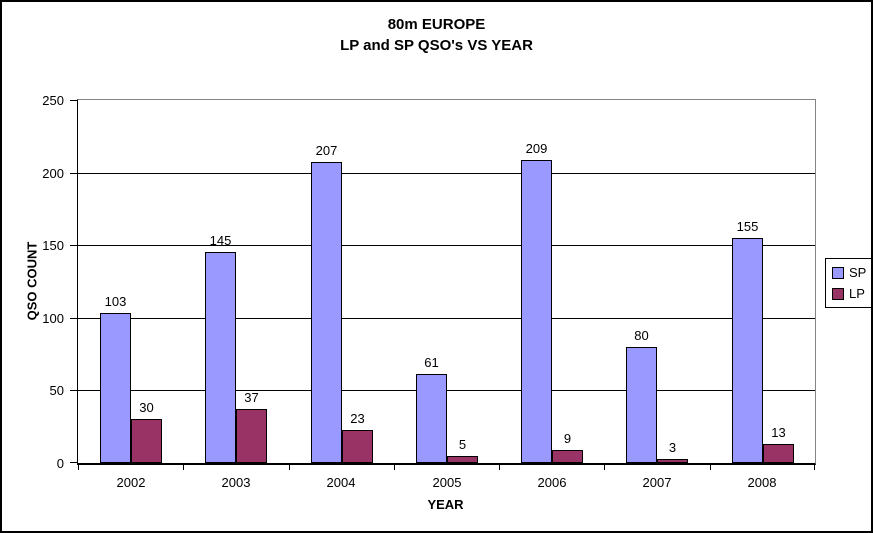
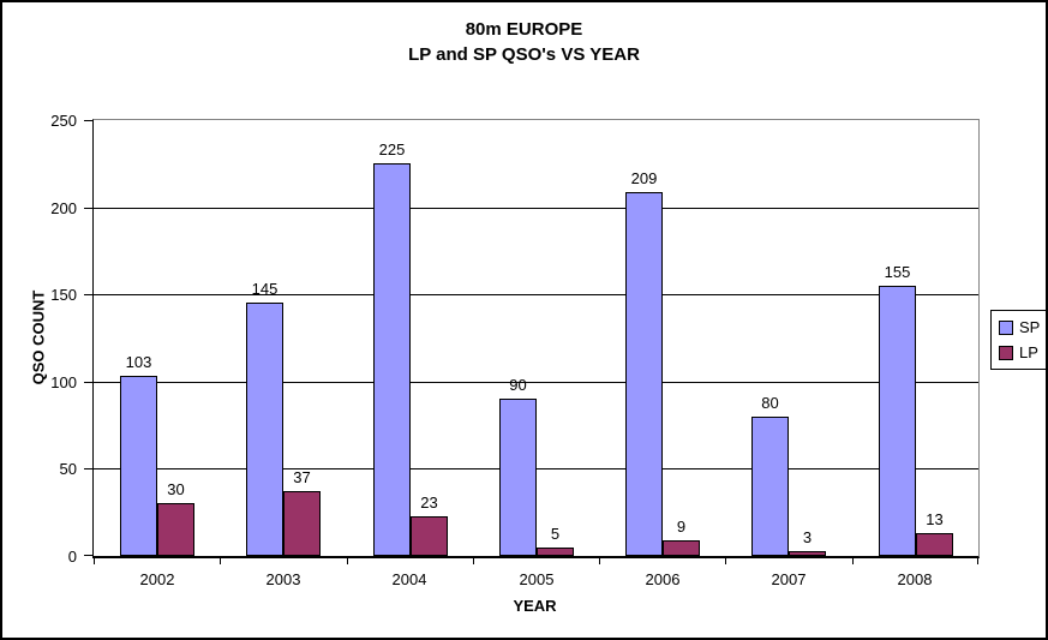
SP/2004: 207 -> 225
SP/2005: 61 -> 90
